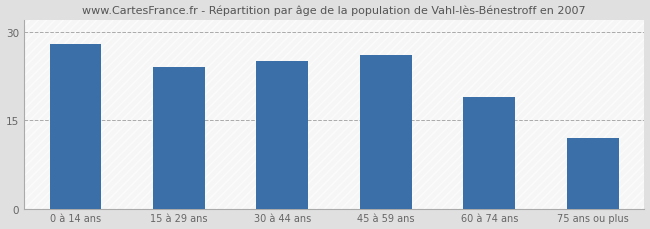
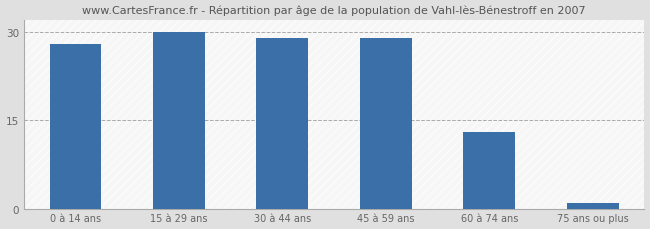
15 à 29 ans: 24 -> 30
30 à 44 ans: 25 -> 29
45 à 59 ans: 26 -> 29
60 à 74 ans: 19 -> 13
75 ans ou plus: 12 -> 1
